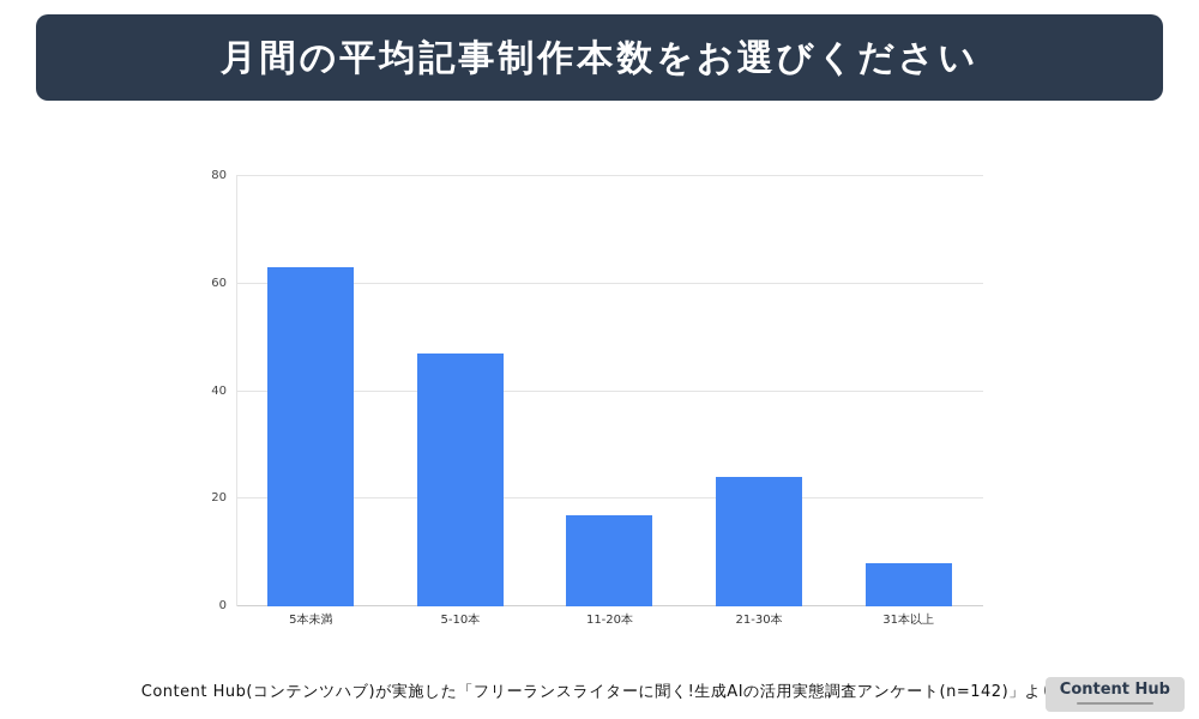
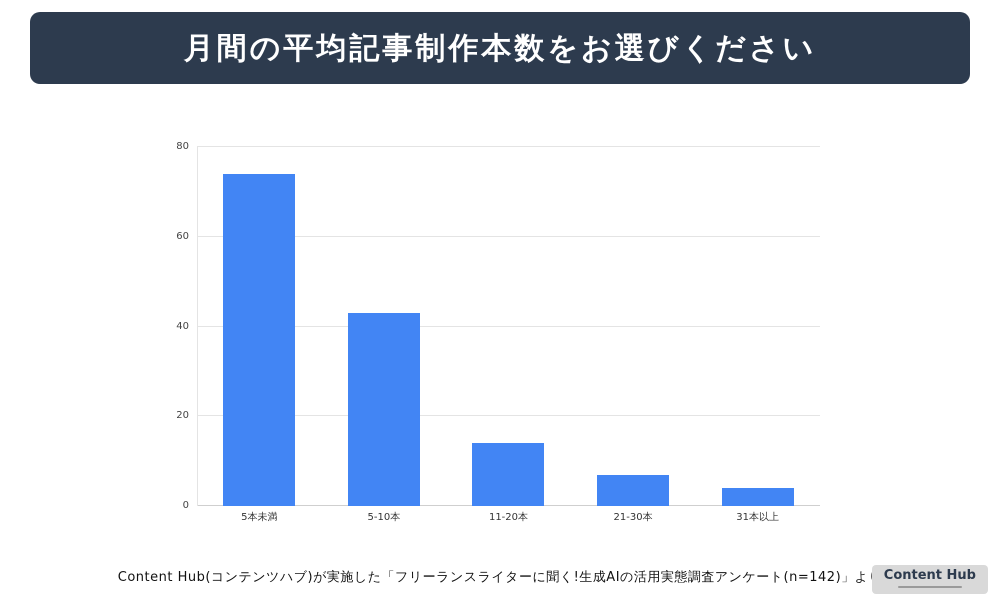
5本未満: 63 -> 74
5-10本: 47 -> 43
11-20本: 17 -> 14
21-30本: 24 -> 7
31本以上: 8 -> 4
